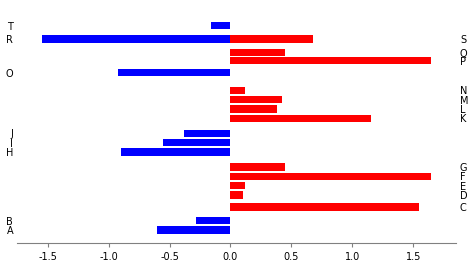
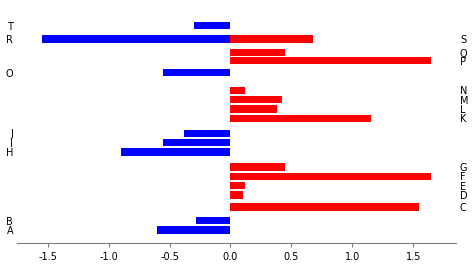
T: -0.16 -> -0.30
O: -0.92 -> -0.55
